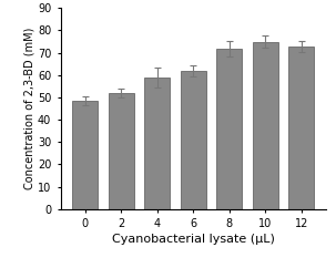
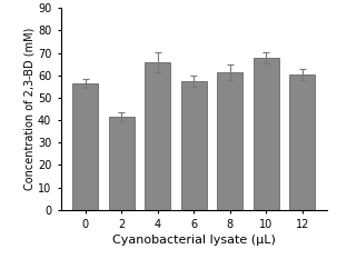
0: 48.5 -> 56.5
2: 52.0 -> 41.5
4: 59.0 -> 66.0
6: 62.0 -> 57.5
8: 72.0 -> 61.5
10: 75.0 -> 68.0
12: 73.0 -> 60.5
